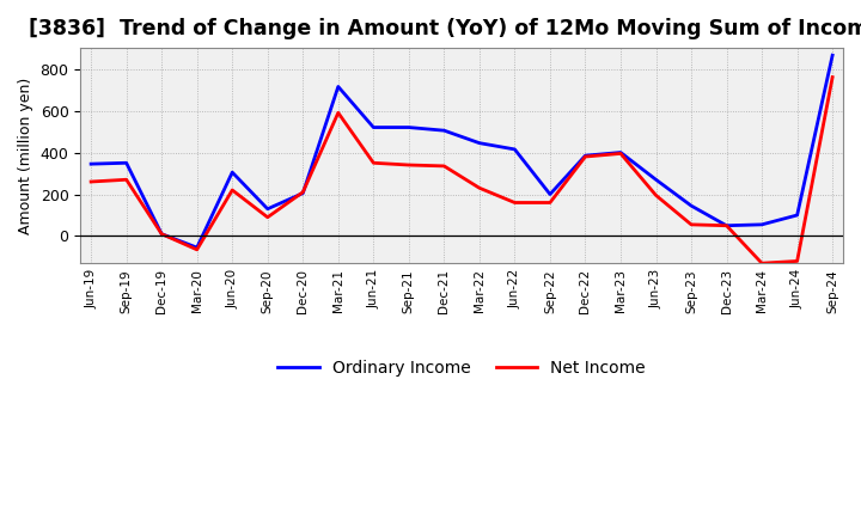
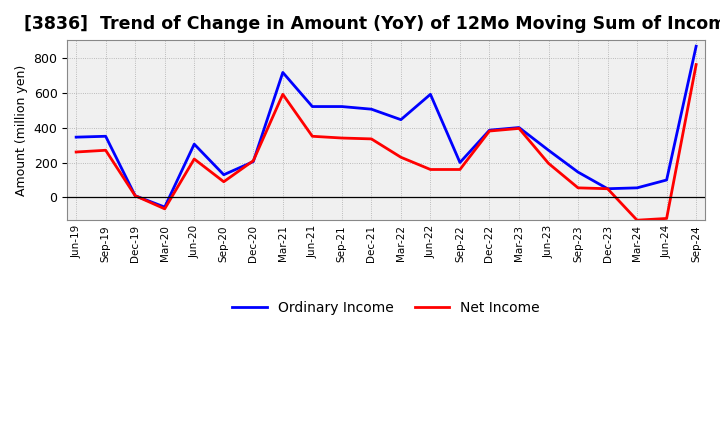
Ordinary Income/Jun-22: 420 -> 590
